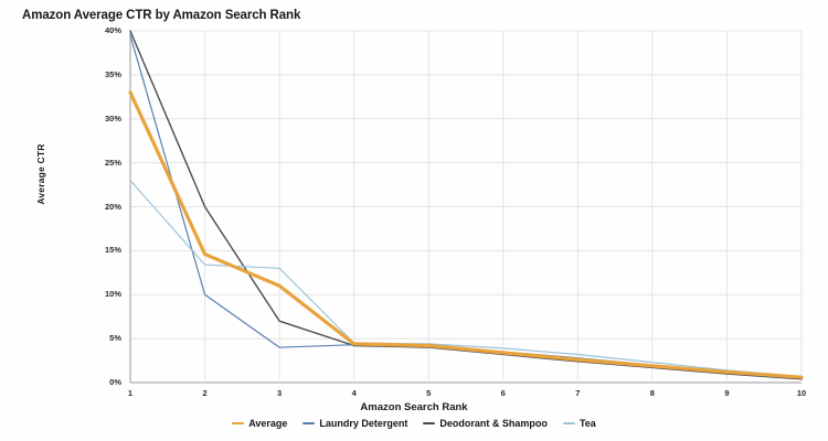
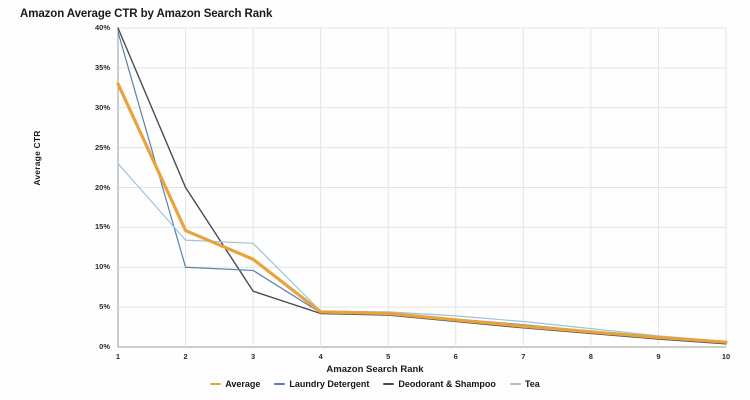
Laundry Detergent/3: 4% -> 10%
